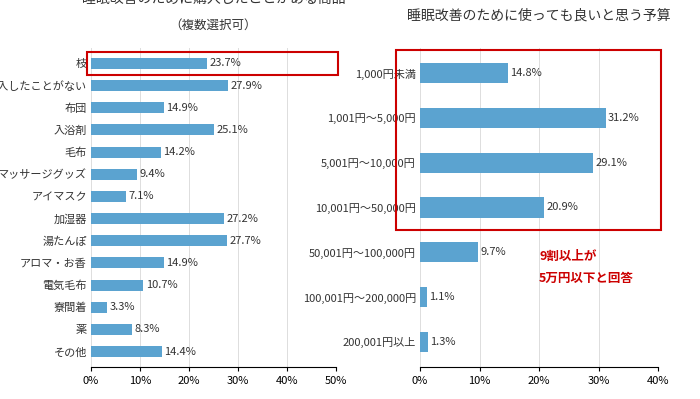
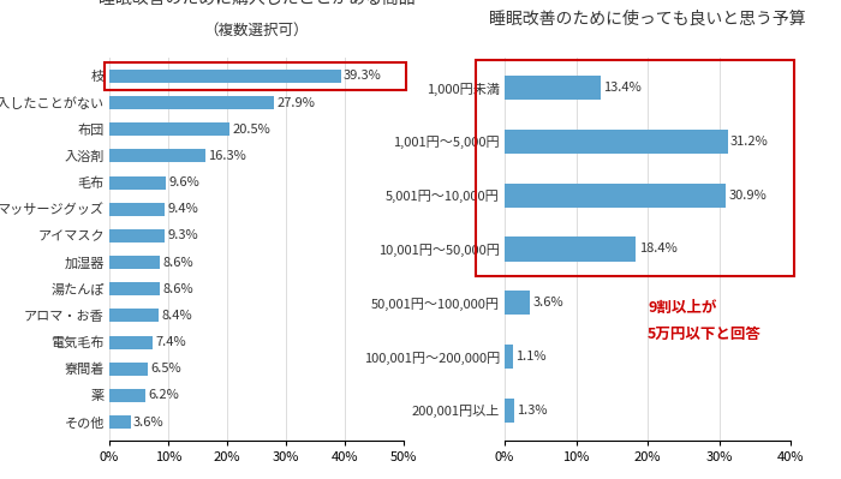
枝: 23.7% -> 39.3%
布団: 14.9% -> 20.5%
入浴剤: 25.1% -> 16.3%
毛布: 14.2% -> 9.6%
アイマスク: 7.1% -> 9.3%
加湿器: 27.2% -> 8.6%
湯たんぽ: 27.7% -> 8.6%
アロマ・お香: 14.9% -> 8.4%
電気毛布: 10.7% -> 7.4%
寮間着: 3.3% -> 6.5%
薬: 8.3% -> 6.2%
その他: 14.4% -> 3.6%
1,000円未満: 14.8% -> 13.4%
5,001円～10,000円: 29.1% -> 30.9%
10,001円～50,000円: 20.9% -> 18.4%
50,001円～100,000円: 9.7% -> 3.6%
